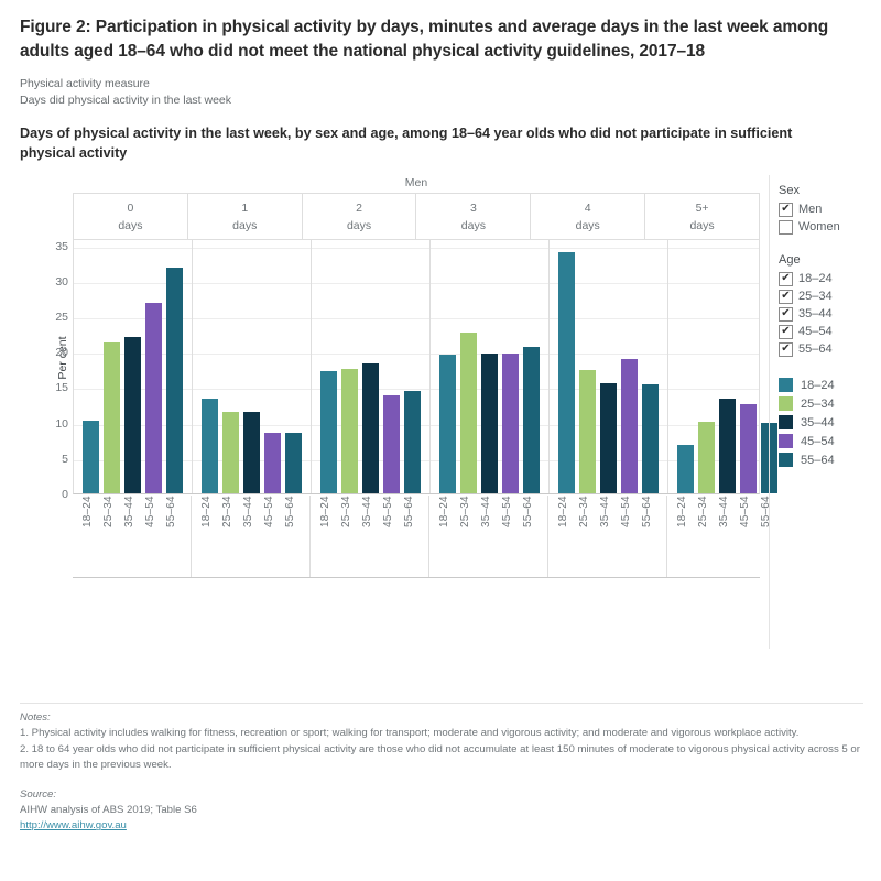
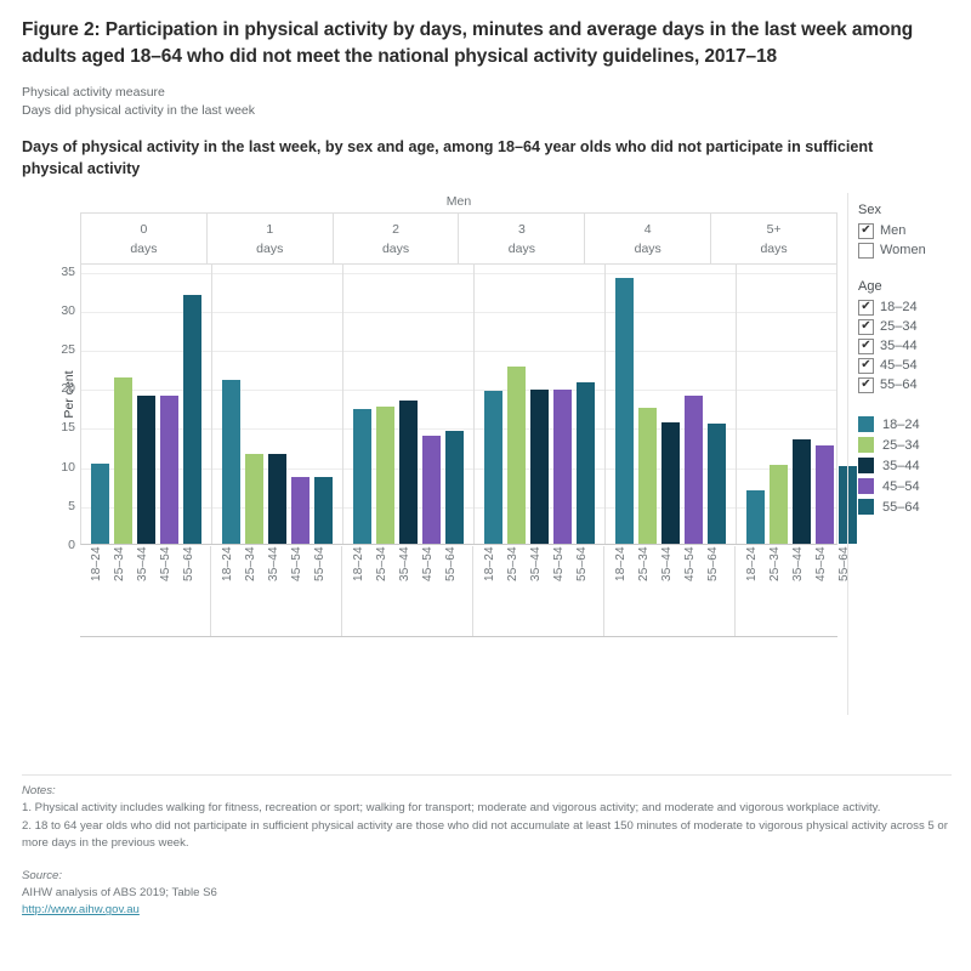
35–44/0 days: 22 -> 19
45–54/0 days: 27 -> 19
18–24/1 days: 13 -> 21
